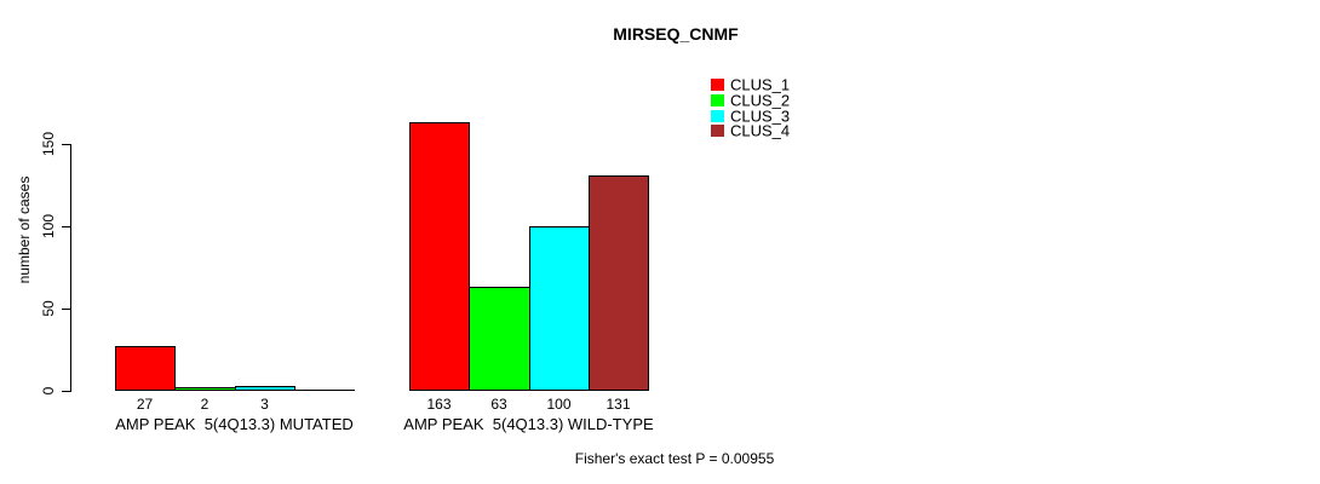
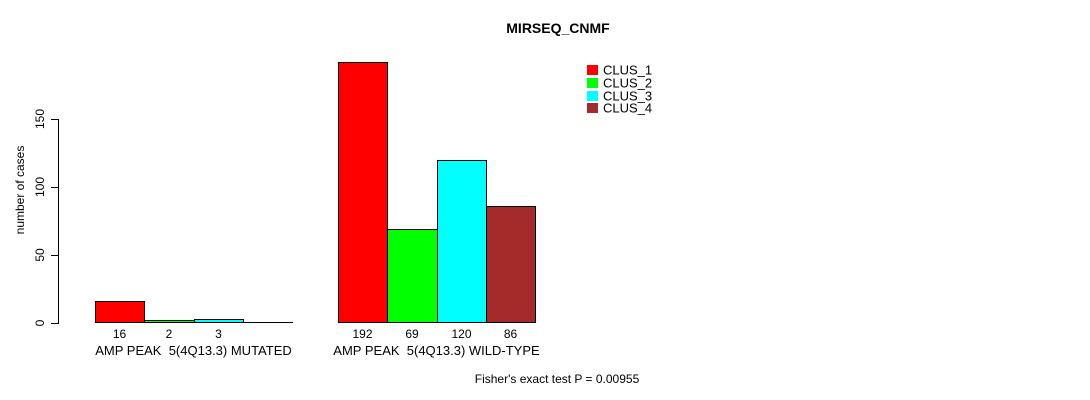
CLUS_1/AMP PEAK 5(4Q13.3) MUTATED: 27 -> 16
CLUS_1/AMP PEAK 5(4Q13.3) WILD-TYPE: 163 -> 192
CLUS_2/AMP PEAK 5(4Q13.3) WILD-TYPE: 63 -> 69
CLUS_3/AMP PEAK 5(4Q13.3) WILD-TYPE: 100 -> 120
CLUS_4/AMP PEAK 5(4Q13.3) WILD-TYPE: 131 -> 86
